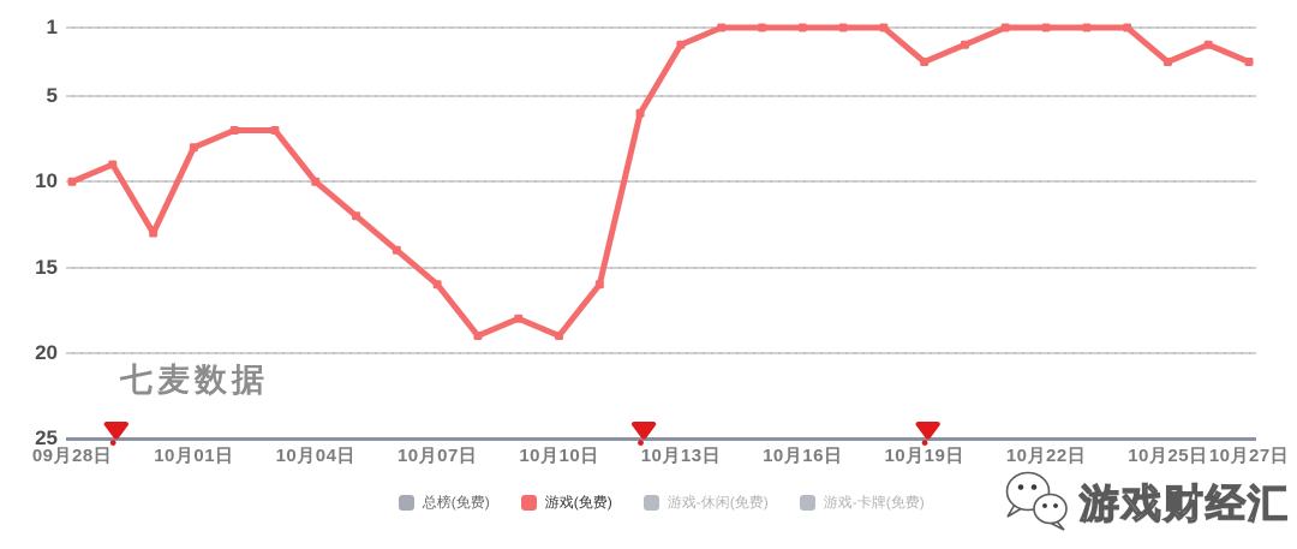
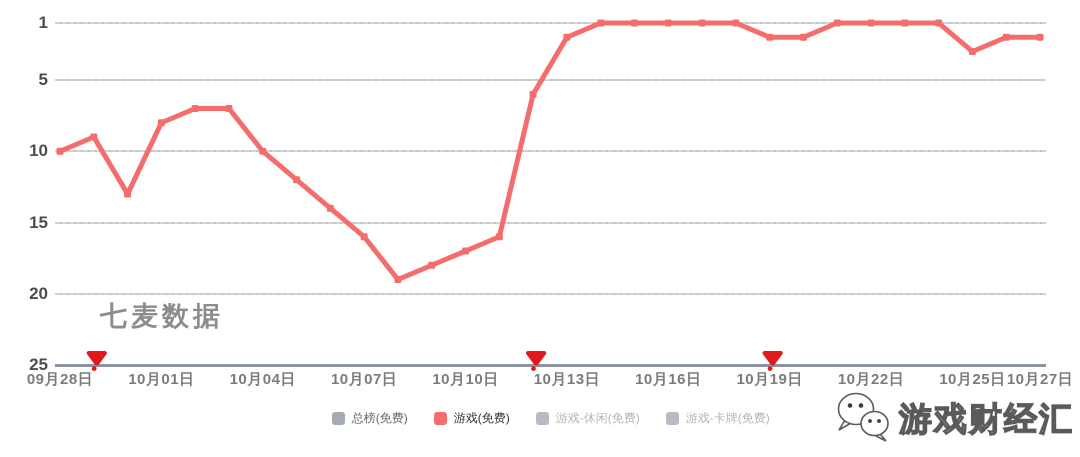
10月10日: 19 -> 17
10月19日: 3 -> 2
10月27日: 3 -> 2
